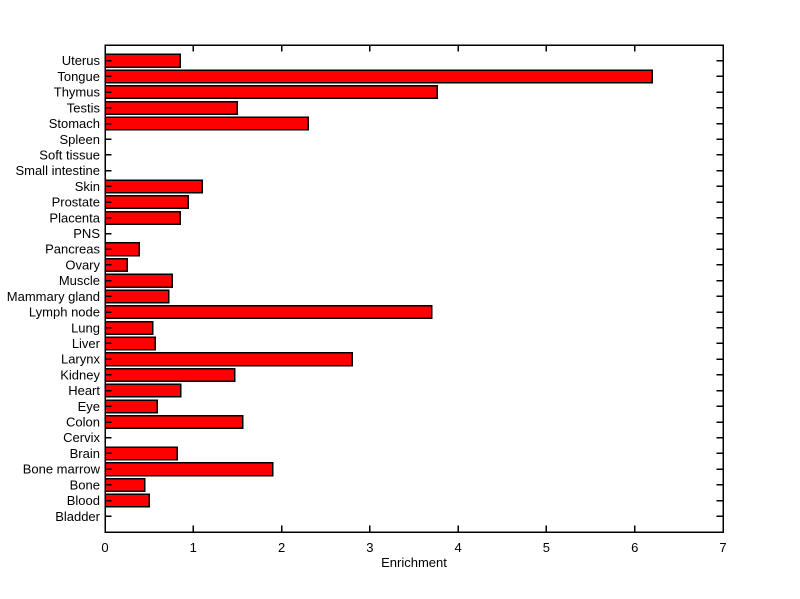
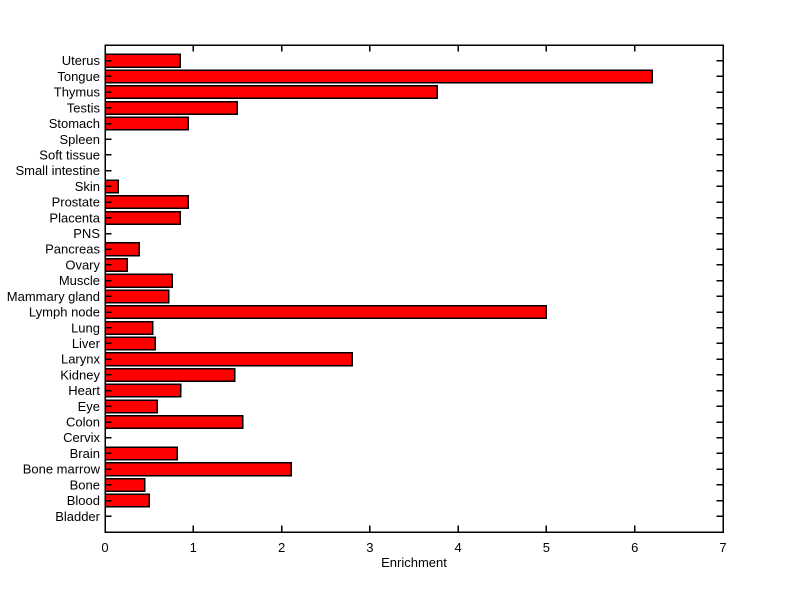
Stomach: 2.3 -> 0.9
Skin: 1.1 -> 0.1
Lymph node: 3.7 -> 5.0
Bone marrow: 1.9 -> 2.1
